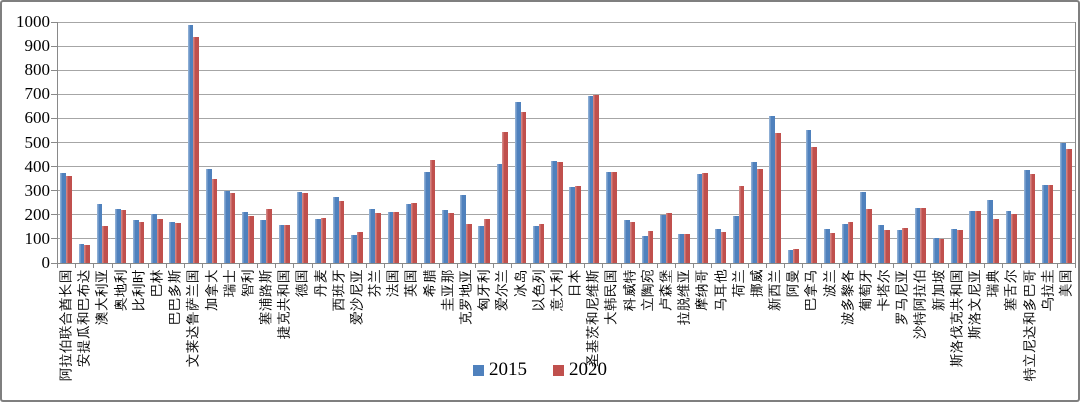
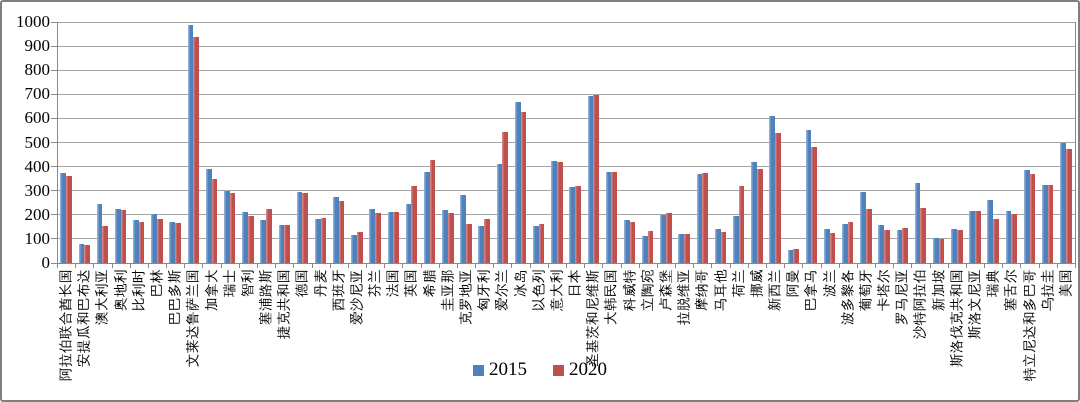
2020/英国: 250 -> 320
2015/沙特阿拉伯: 230 -> 330
